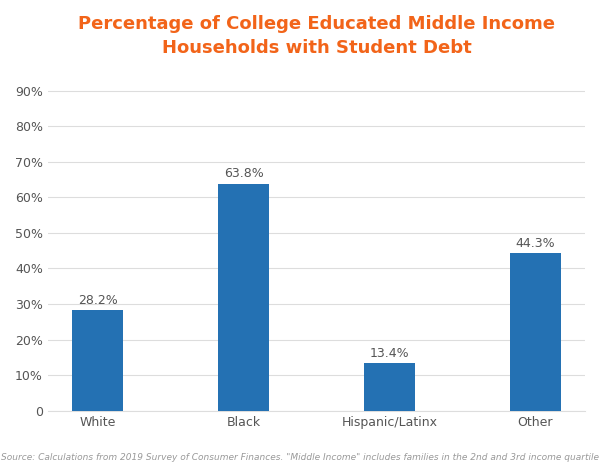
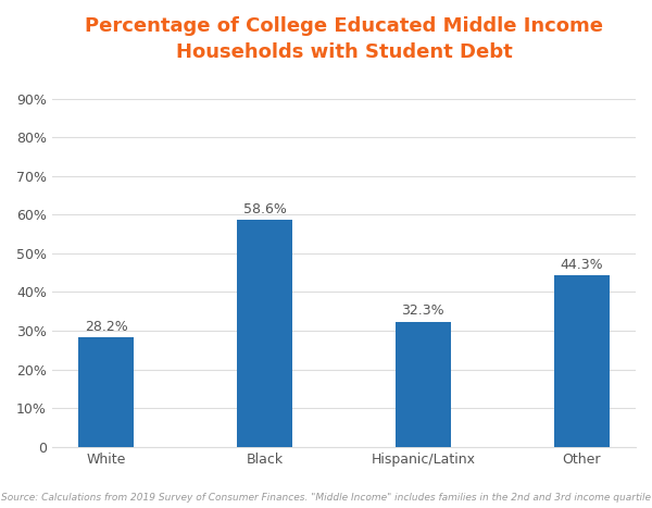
Black: 63.8% -> 58.6%
Hispanic/Latinx: 13.4% -> 32.3%
